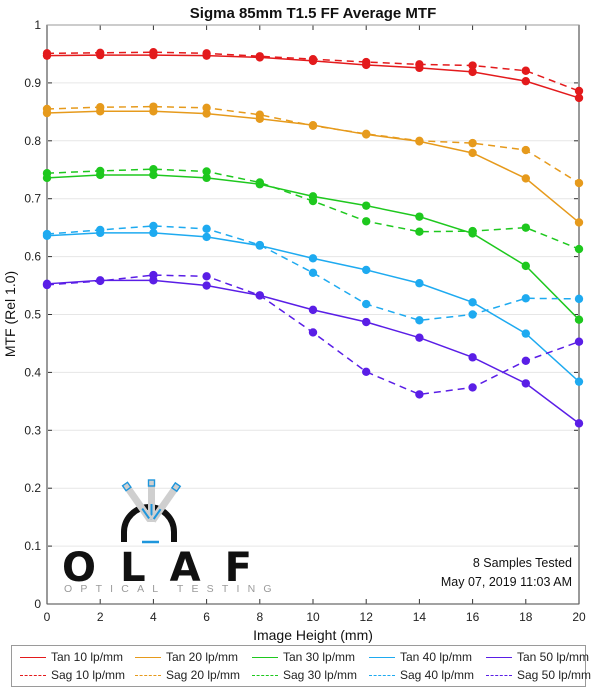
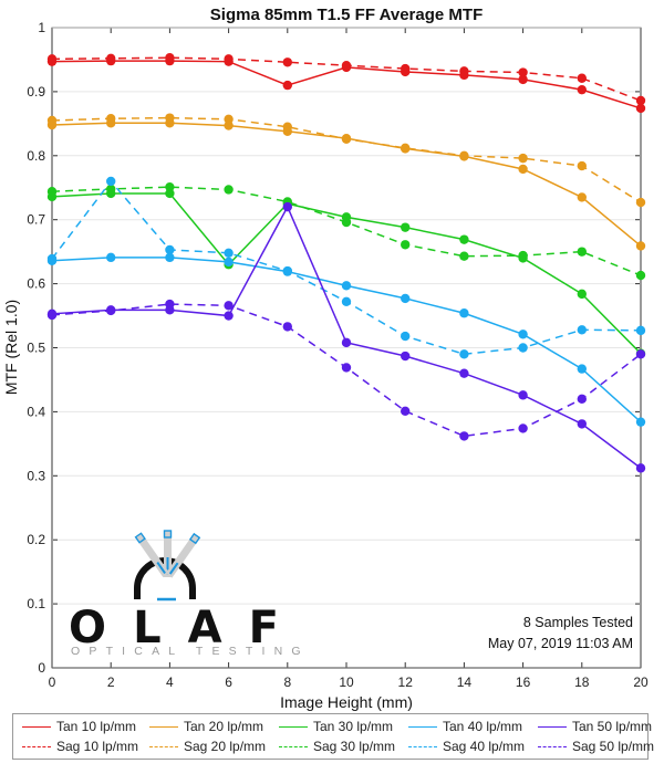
Sag 40 lp/mm/2: 0.65 -> 0.76
Tan 30 lp/mm/6: 0.74 -> 0.63
Tan 10 lp/mm/8: 0.94 -> 0.91
Tan 50 lp/mm/8: 0.53 -> 0.72
Sag 50 lp/mm/20: 0.45 -> 0.49
